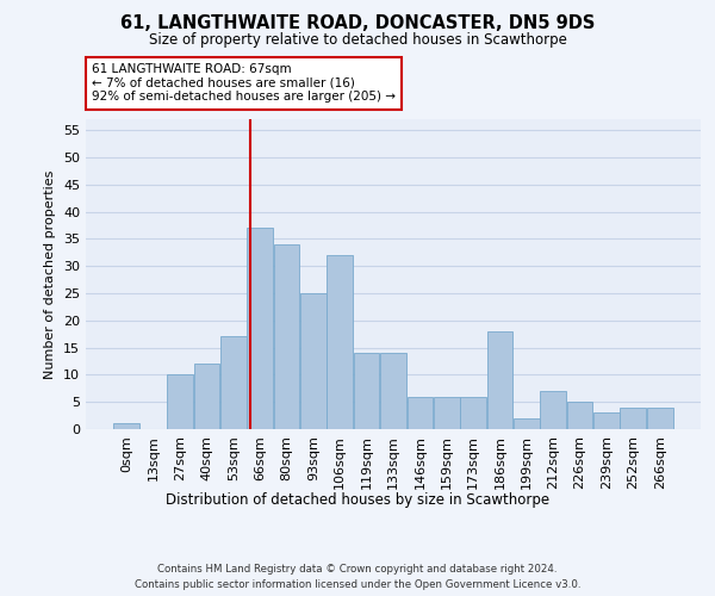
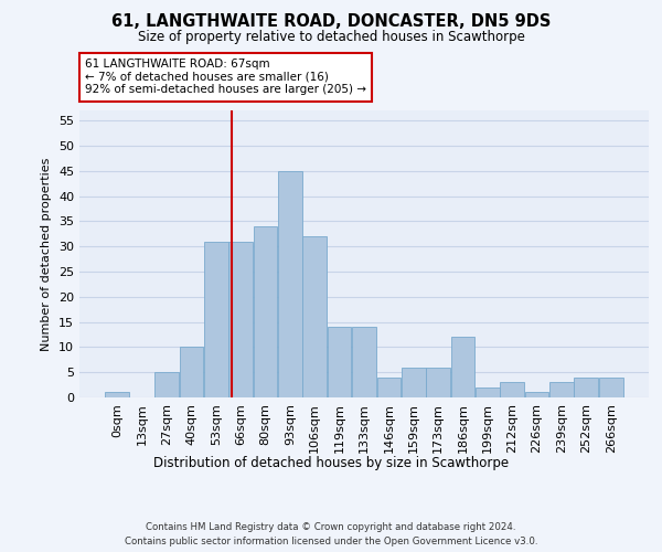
27sqm: 10 -> 5
40sqm: 12 -> 10
53sqm: 17 -> 31
66sqm: 37 -> 31
93sqm: 25 -> 45
146sqm: 6 -> 4
186sqm: 18 -> 12
212sqm: 7 -> 3
226sqm: 5 -> 1
